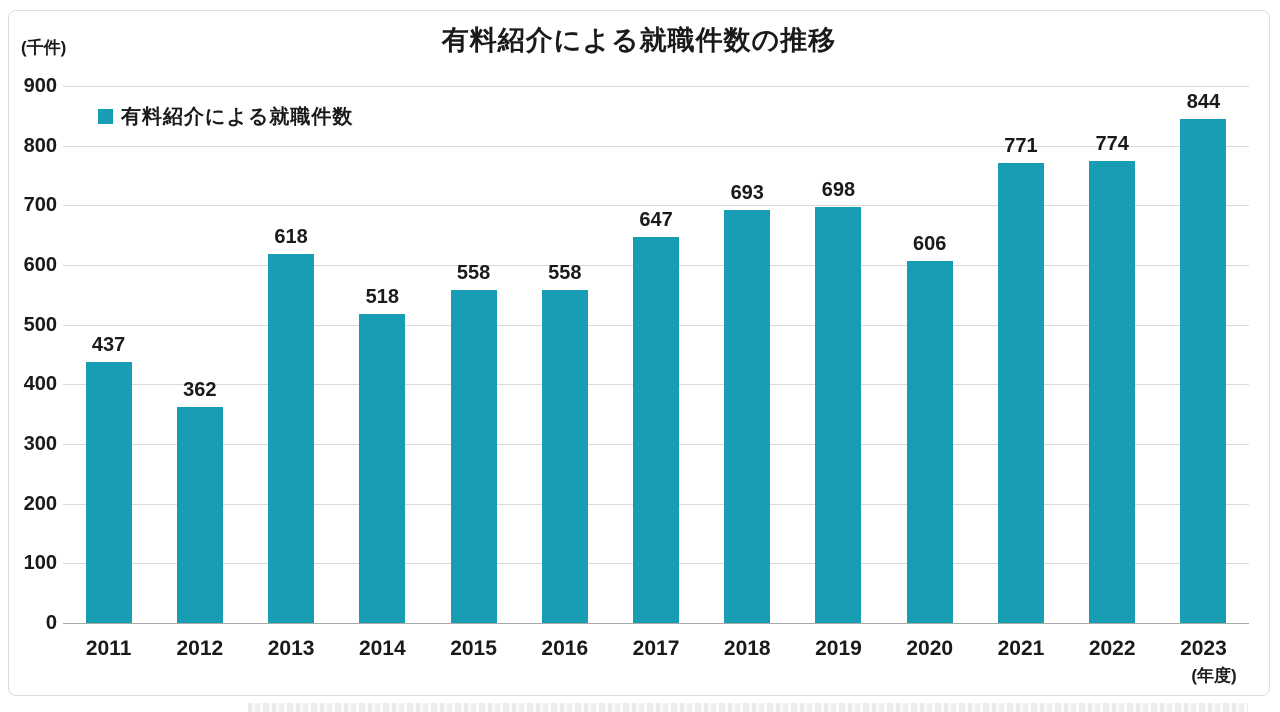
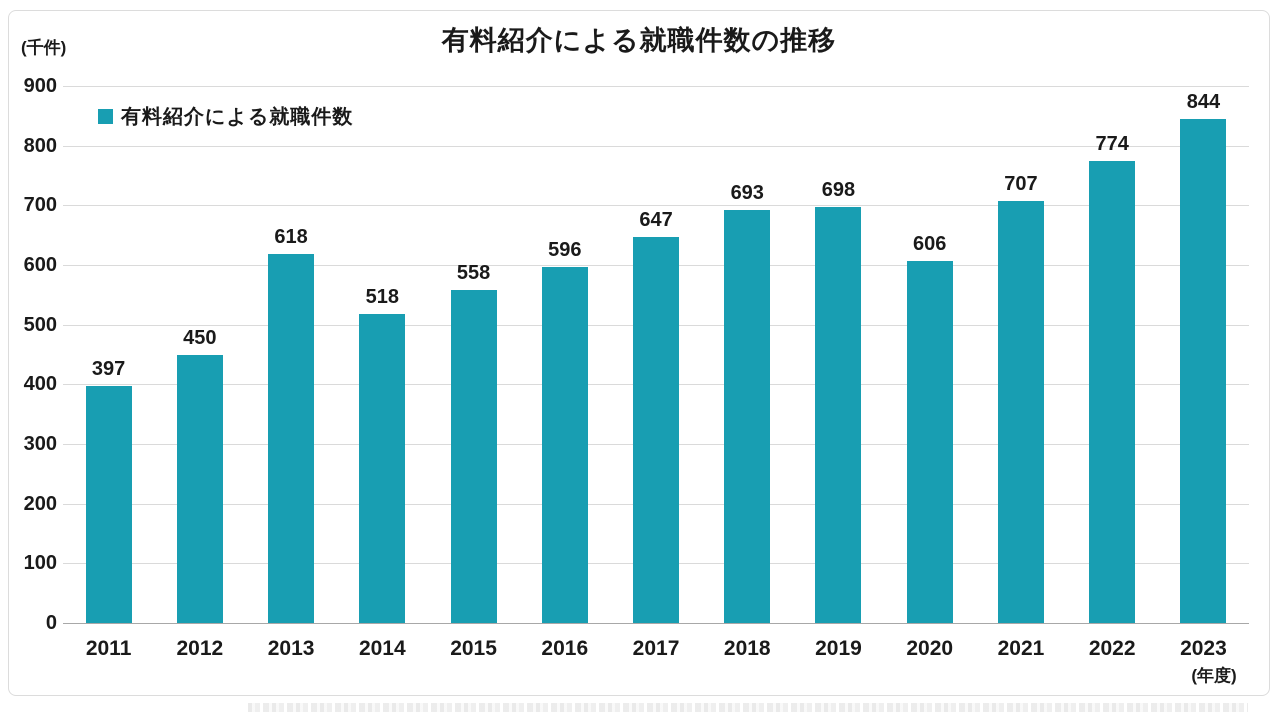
2011: 437 -> 397
2012: 362 -> 450
2016: 558 -> 596
2021: 771 -> 707
